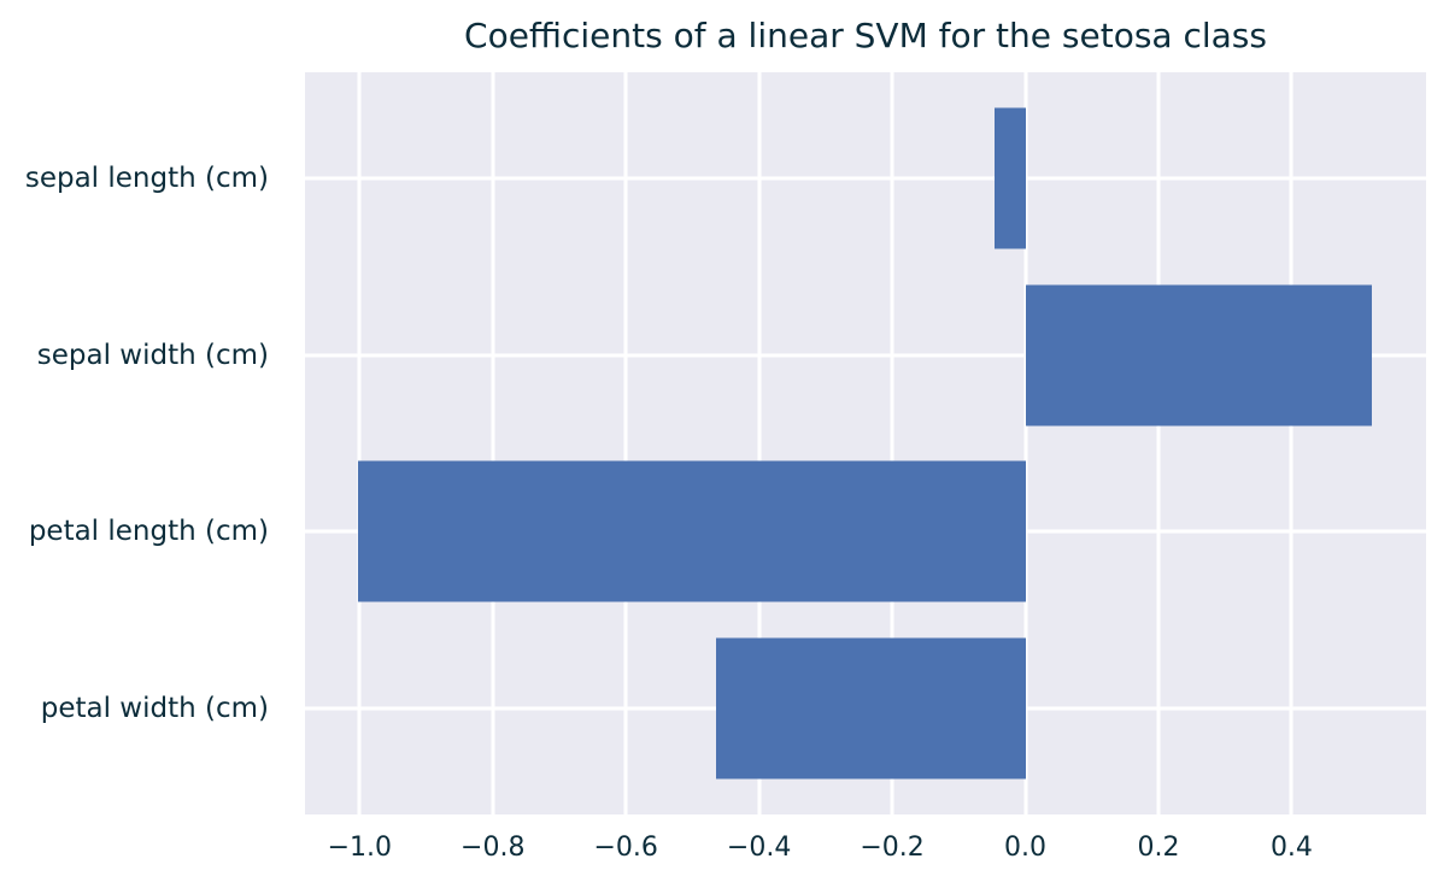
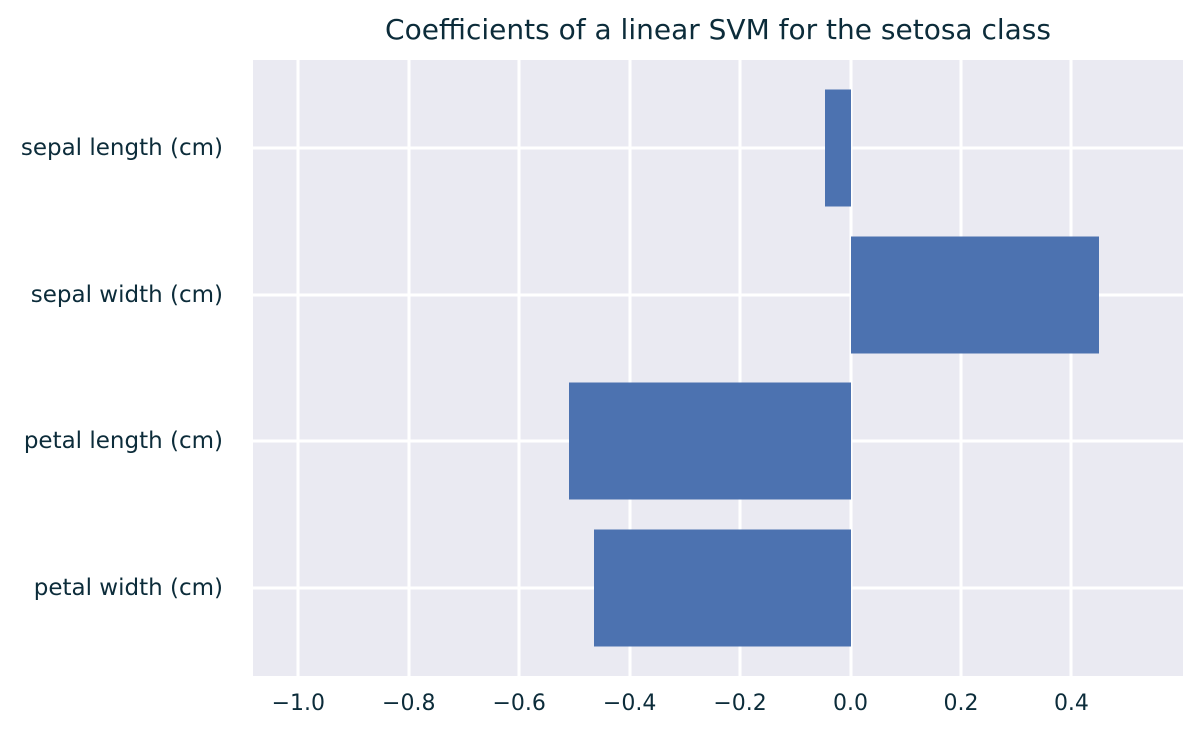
sepal width (cm): 0.52 -> 0.45
petal length (cm): -1.00 -> -0.51
